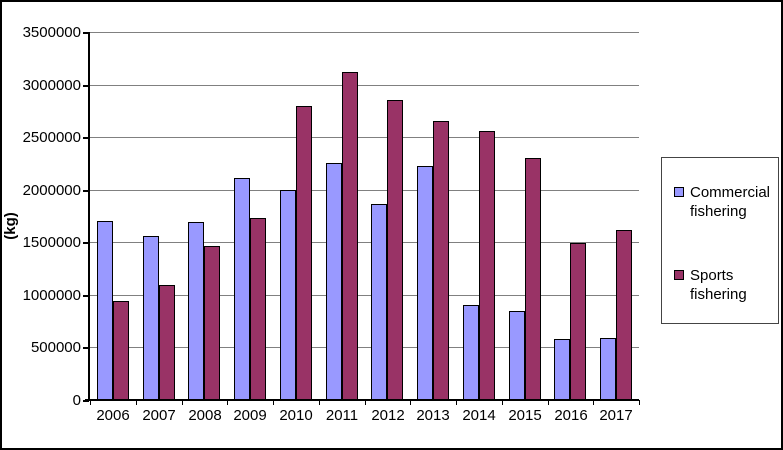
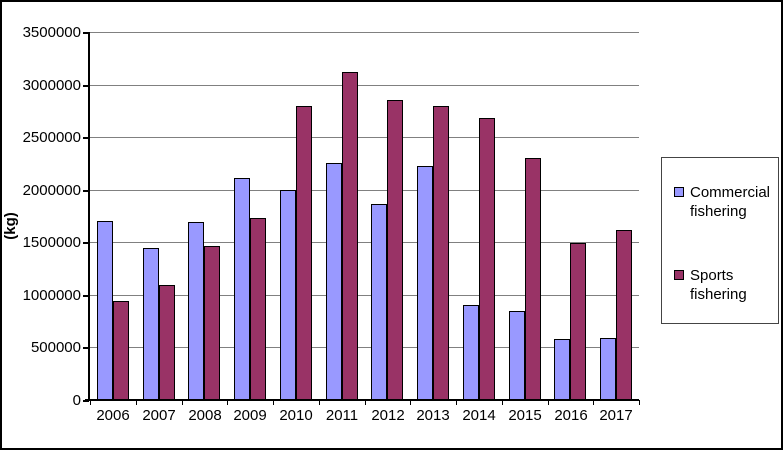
Commercial fishering/2007: 1560000 -> 1450000
Sports fishering/2013: 2650000 -> 2800000
Sports fishering/2014: 2560000 -> 2680000
